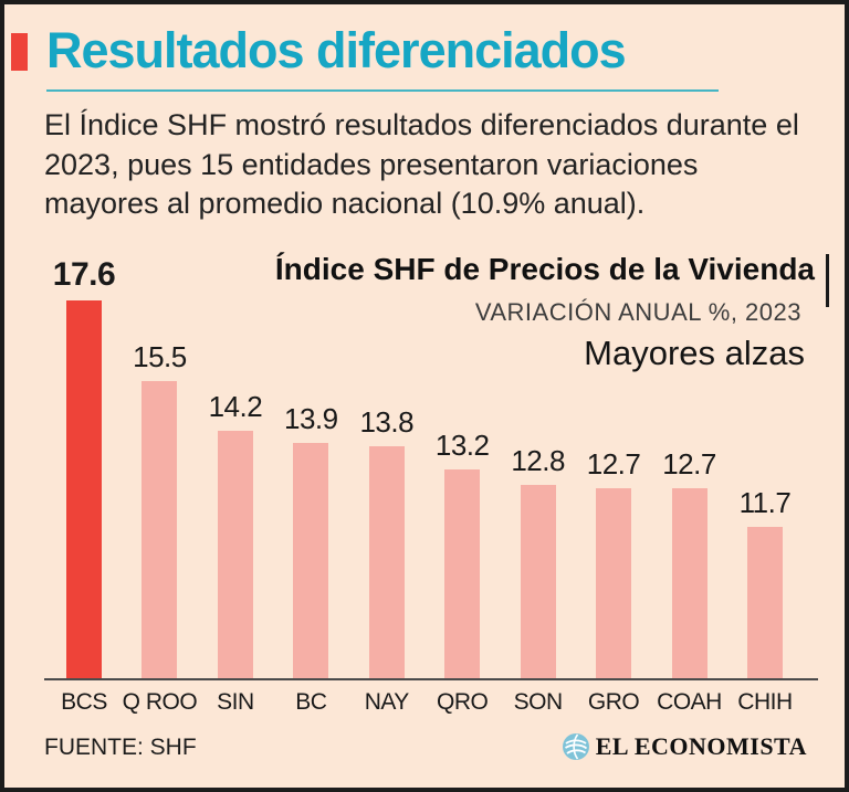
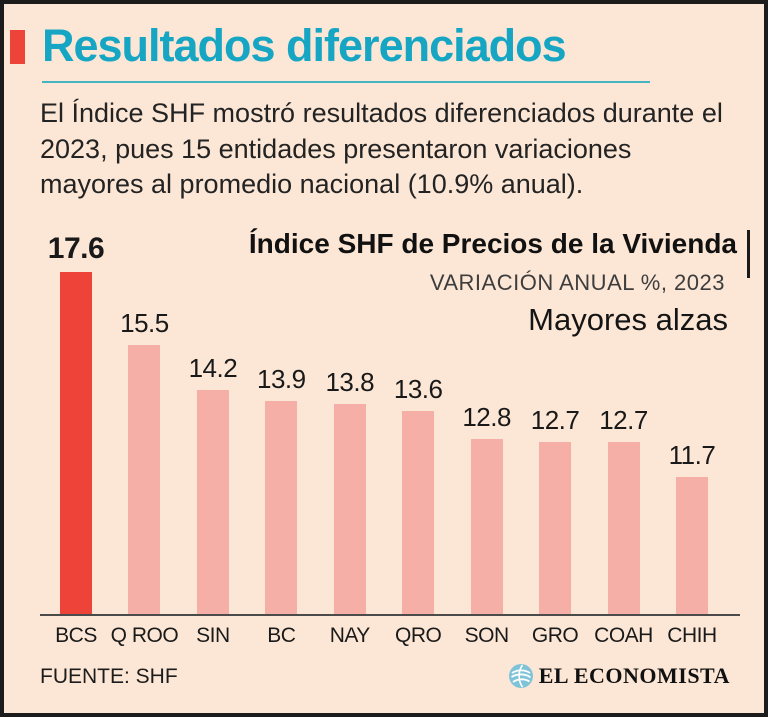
QRO: 13.2 -> 13.6
